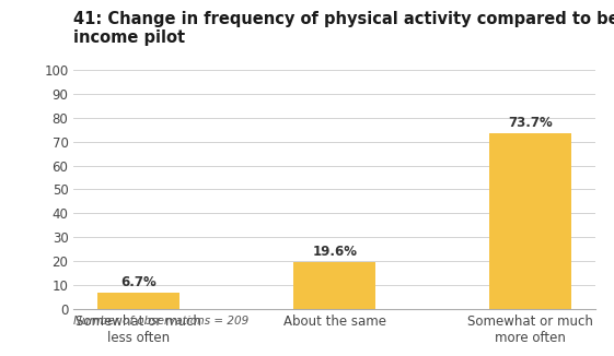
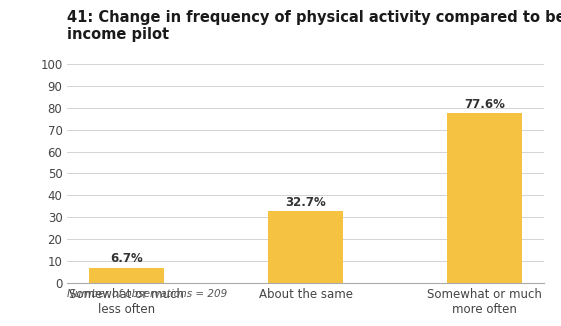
About the same: 19.6% -> 32.7%
Somewhat or much more often: 73.7% -> 77.6%
